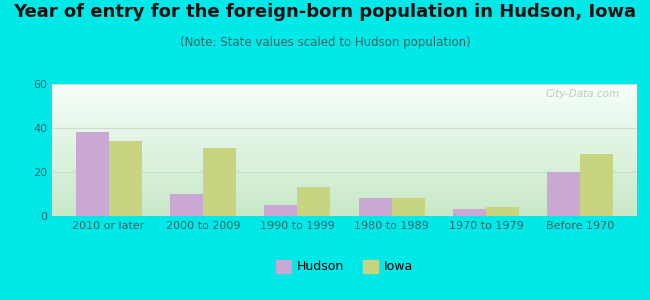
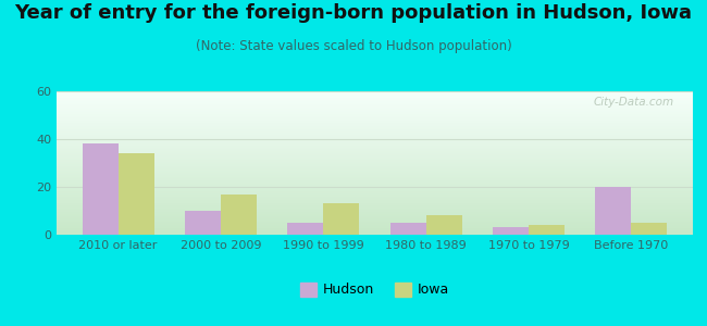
Iowa/2000 to 2009: 31 -> 17
Hudson/1980 to 1989: 8 -> 5
Iowa/Before 1970: 28 -> 5
